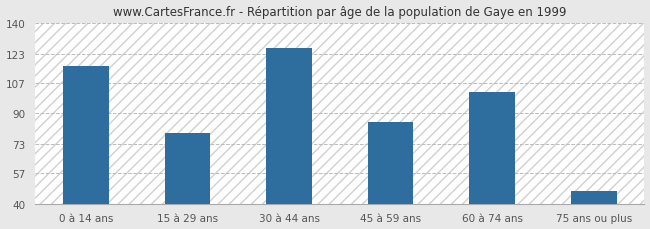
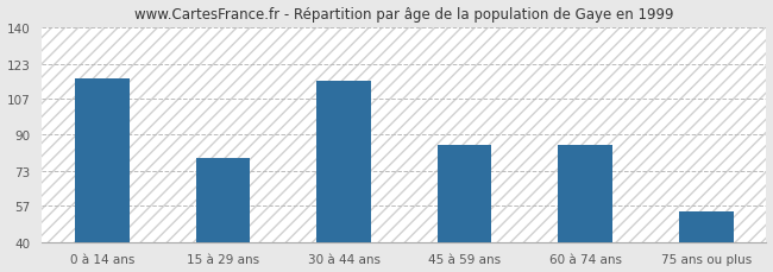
30 à 44 ans: 126 -> 115
60 à 74 ans: 102 -> 85
75 ans ou plus: 47 -> 54
